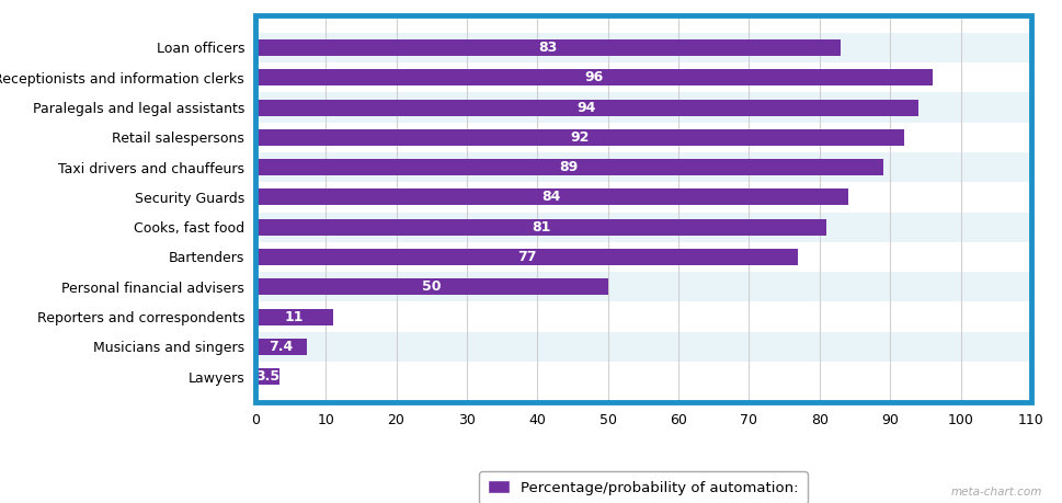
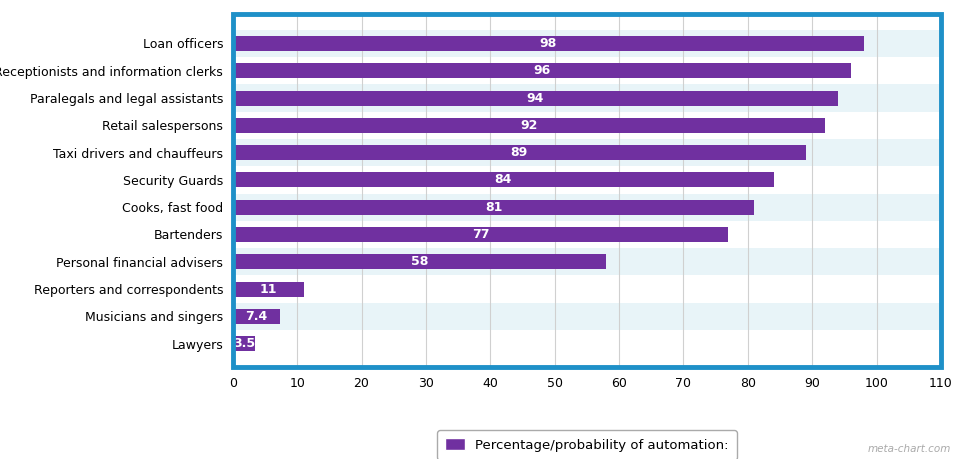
Loan officers: 83 -> 98
Personal financial advisers: 50 -> 58
